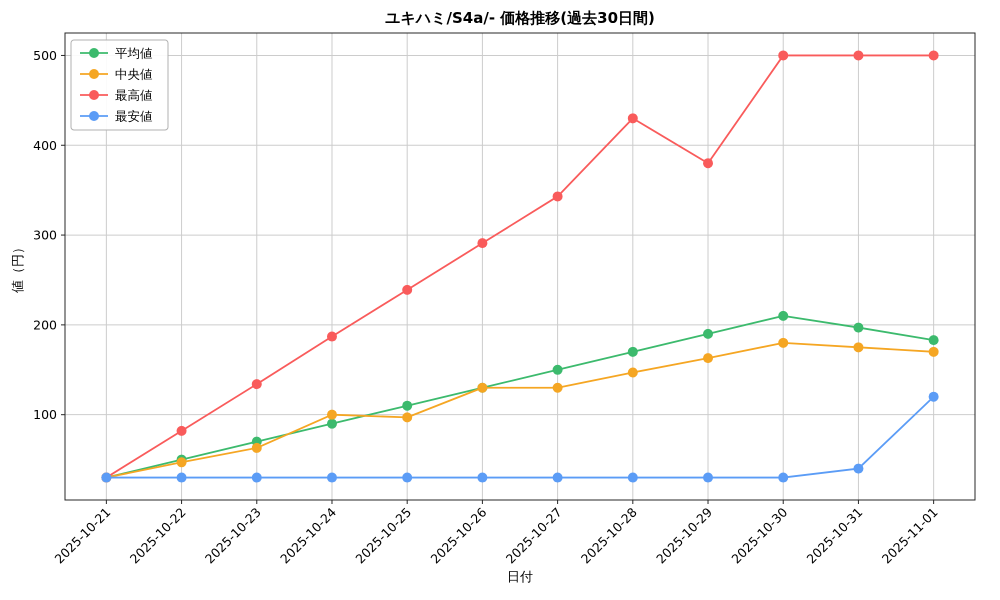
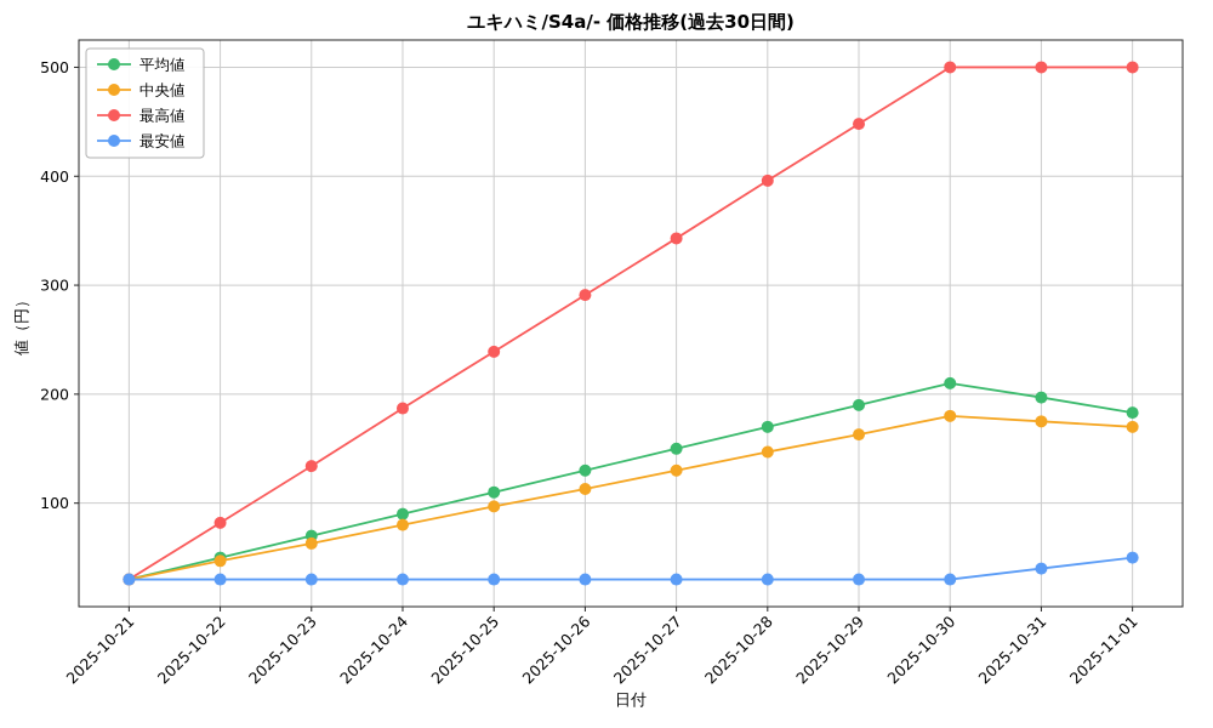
中央値/2025-10-24: 100 -> 80
中央値/2025-10-26: 130 -> 110
最高値/2025-10-28: 430 -> 400
最高値/2025-10-29: 380 -> 450
最安値/2025-11-01: 120 -> 50
